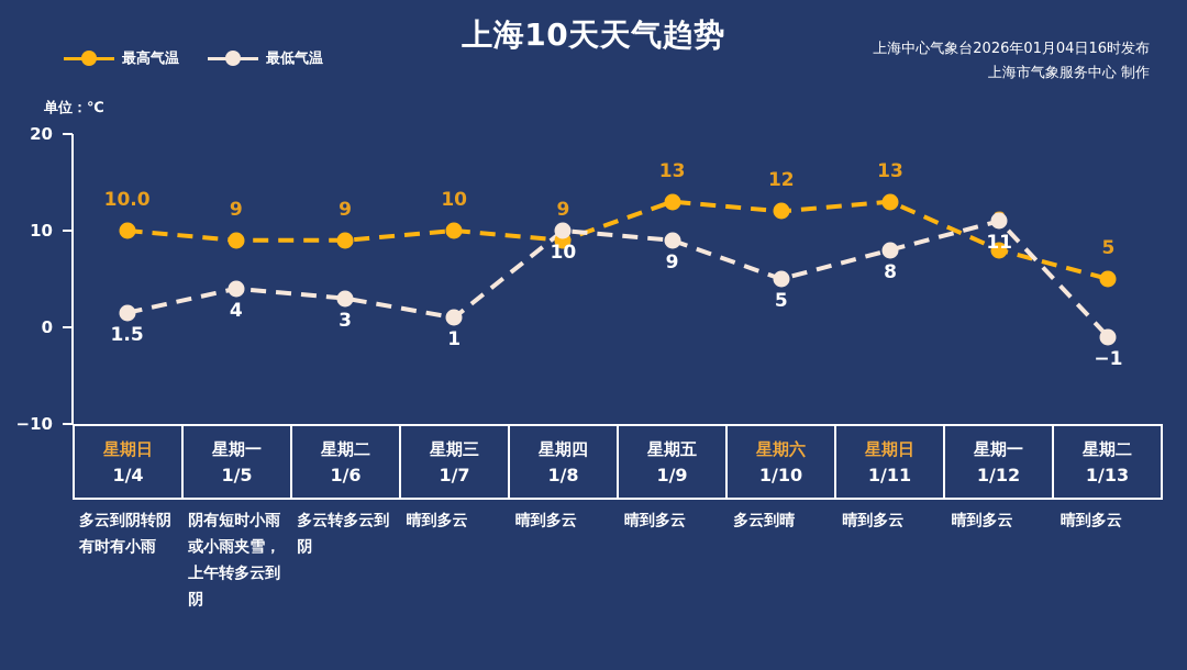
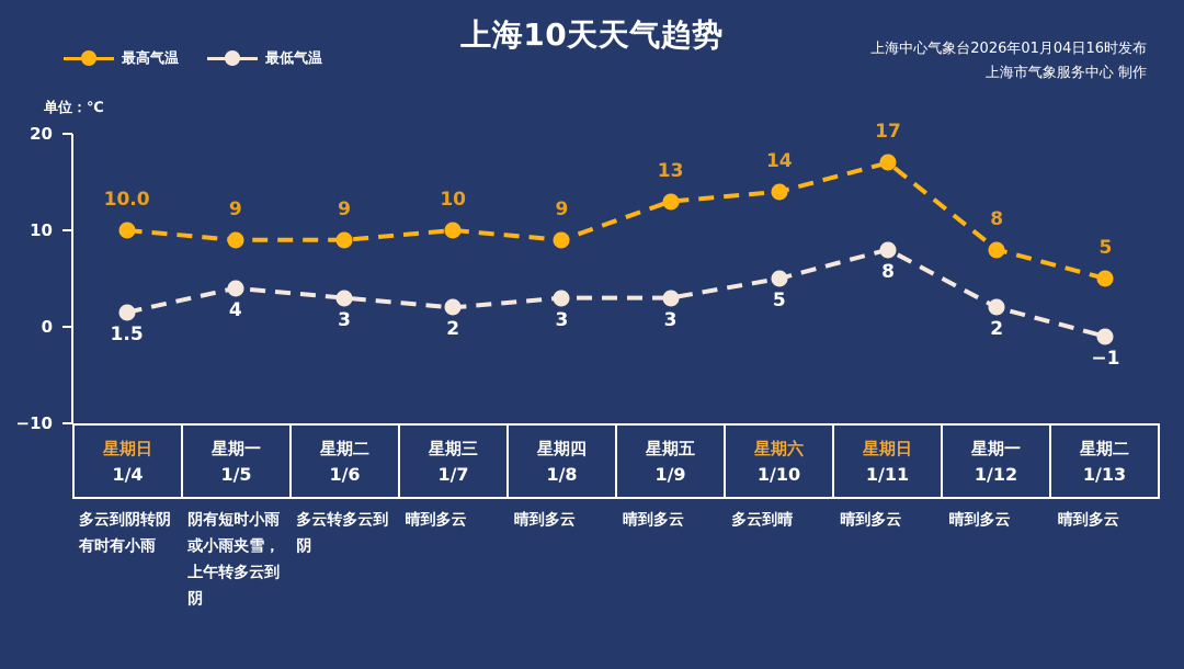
最低气温/1/7: 1 -> 2
最低气温/1/8: 10 -> 3
最低气温/1/9: 9 -> 3
最高气温/1/10: 12 -> 14
最高气温/1/11: 13 -> 17
最低气温/1/12: 11 -> 2
